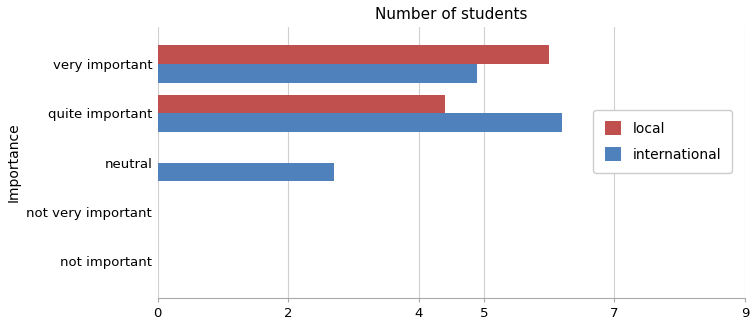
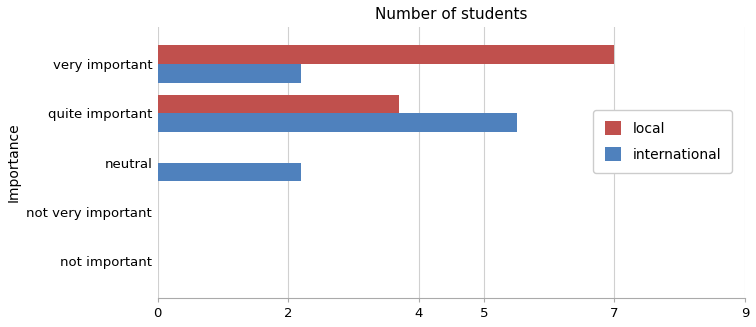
local/very important: 6.0 -> 7.0
international/very important: 4.9 -> 2.2
local/quite important: 4.4 -> 3.7
international/quite important: 6.2 -> 5.5
international/neutral: 2.7 -> 2.2
